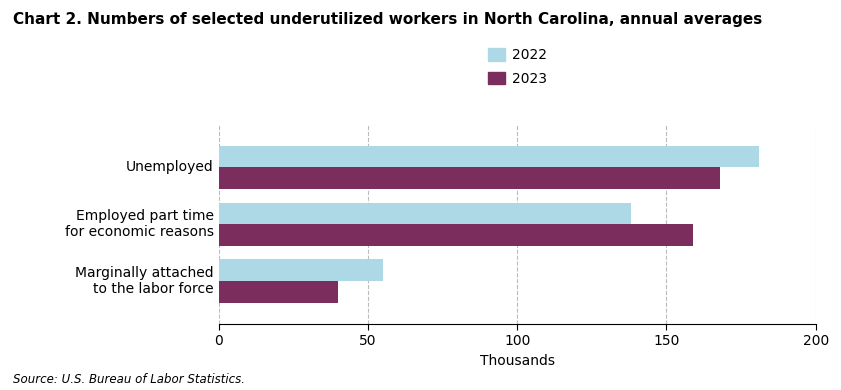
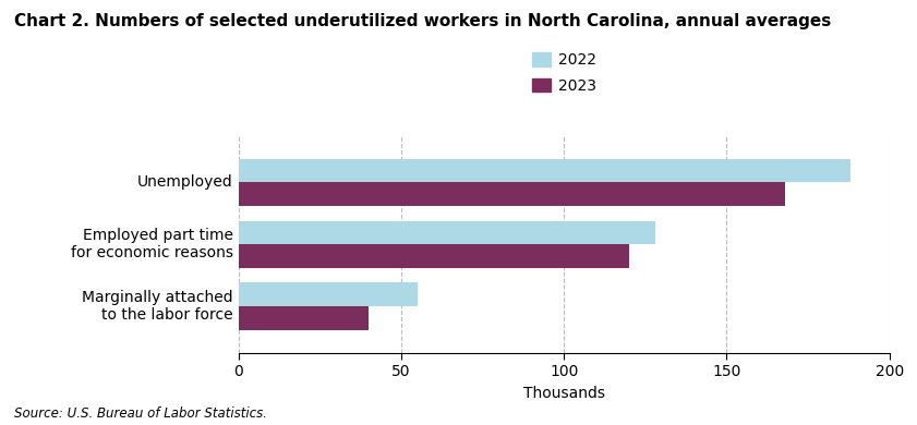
2022/Unemployed: 181 -> 188
2022/Employed part time for economic reasons: 138 -> 128
2023/Employed part time for economic reasons: 159 -> 120
